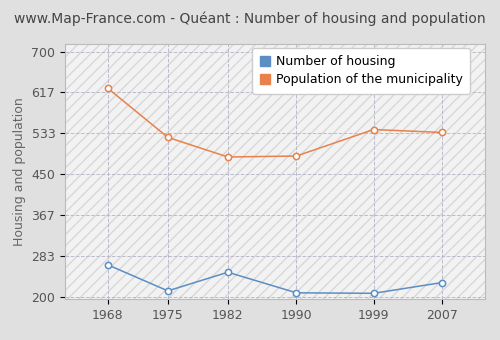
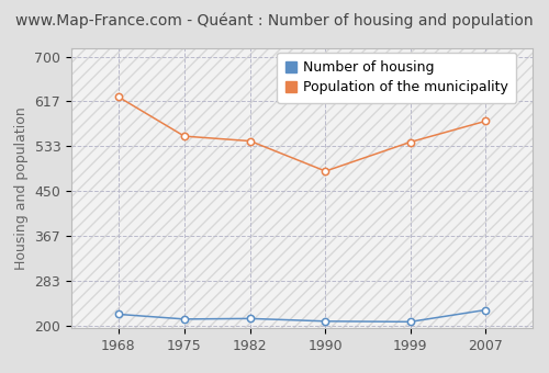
Number of housing/1968: 265 -> 221
Population of the municipality/1975: 525 -> 552
Number of housing/1982: 250 -> 213
Population of the municipality/1982: 485 -> 543
Population of the municipality/2007: 535 -> 580
